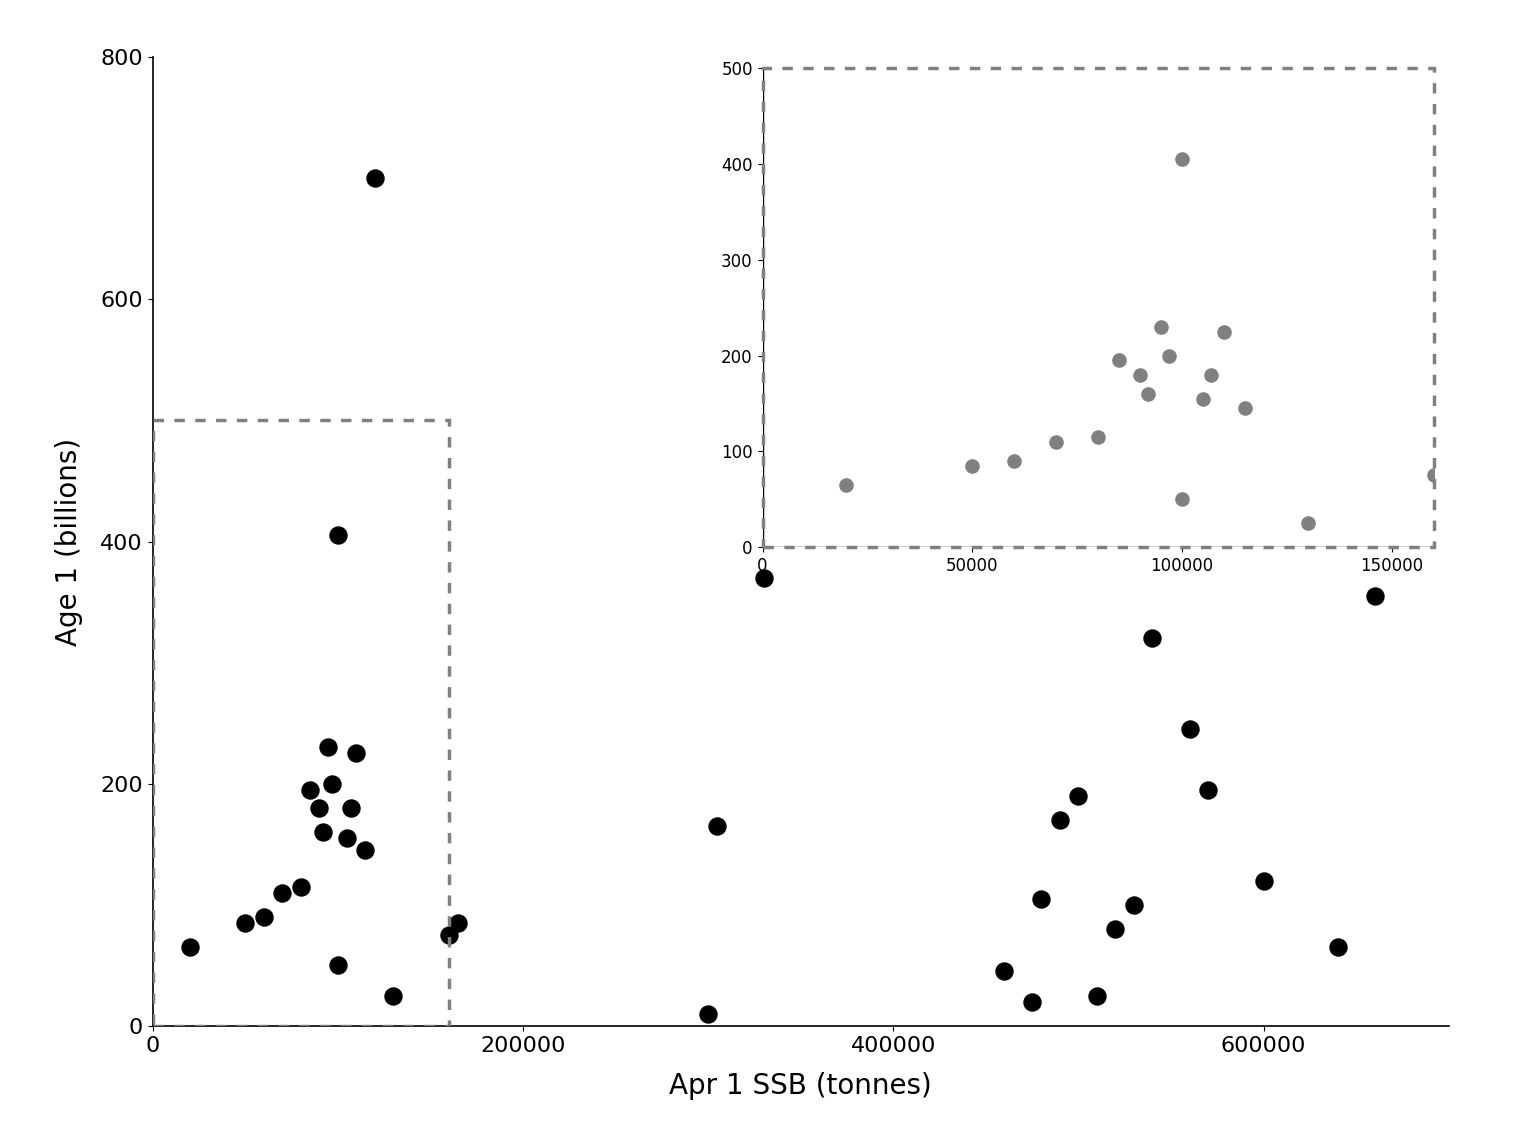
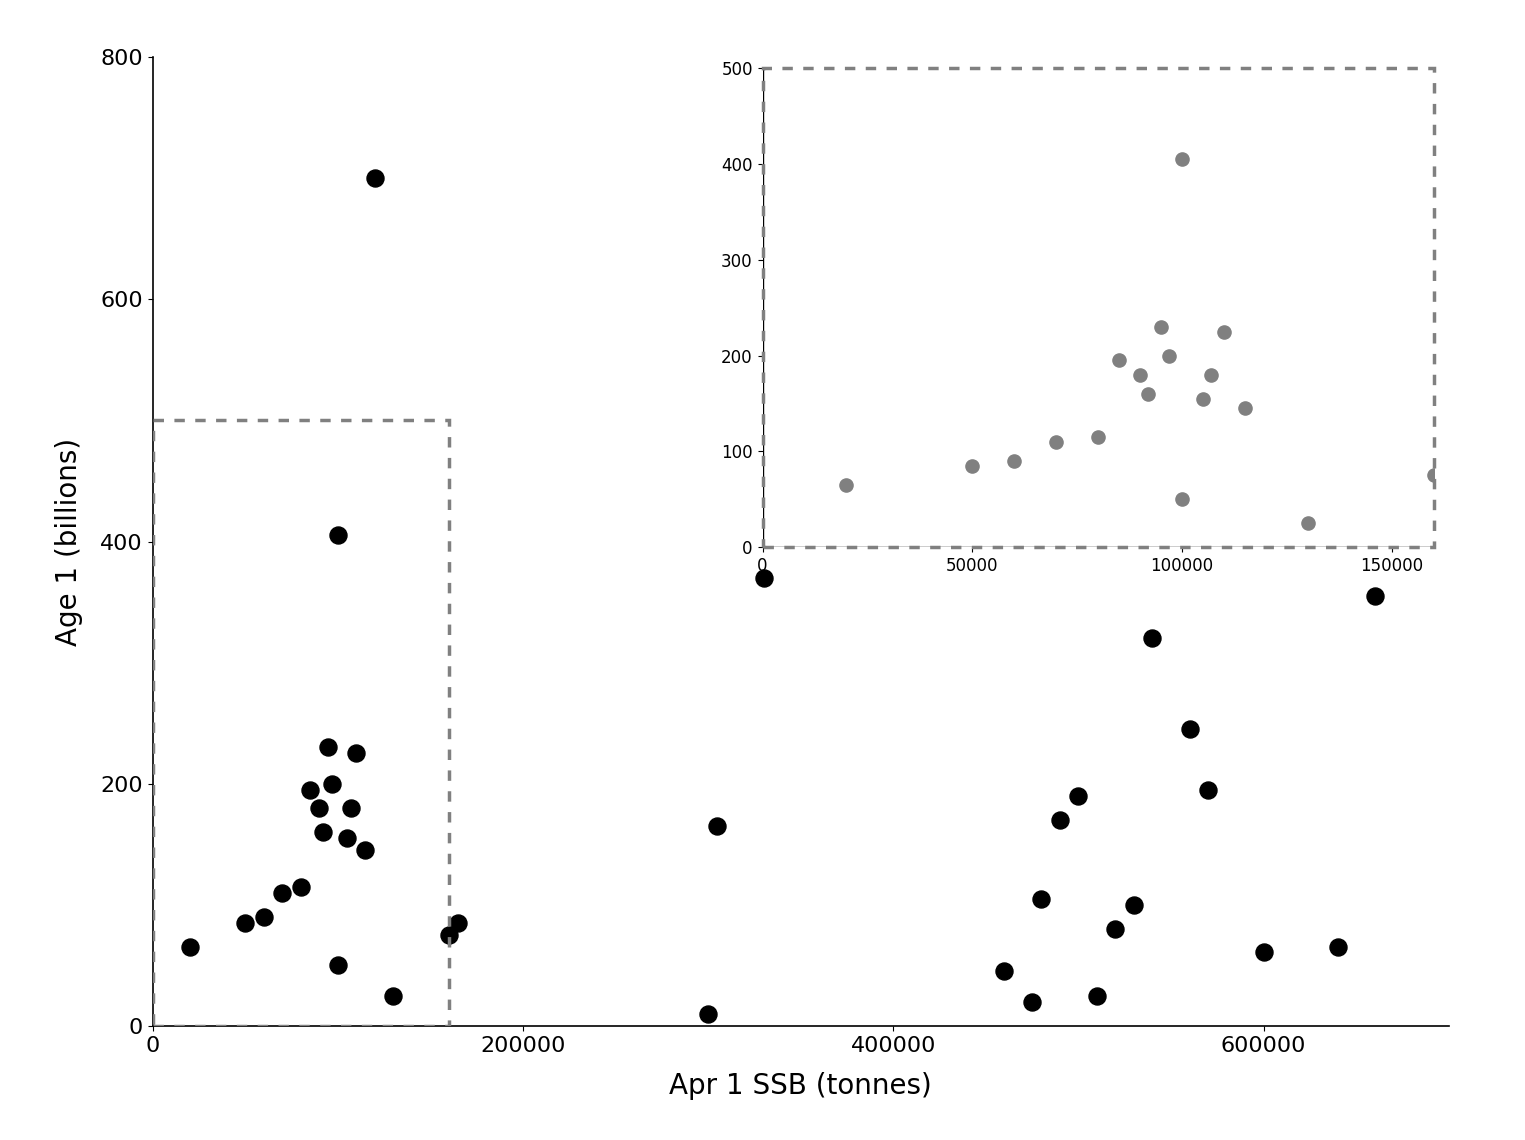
600000: 120 -> 61
